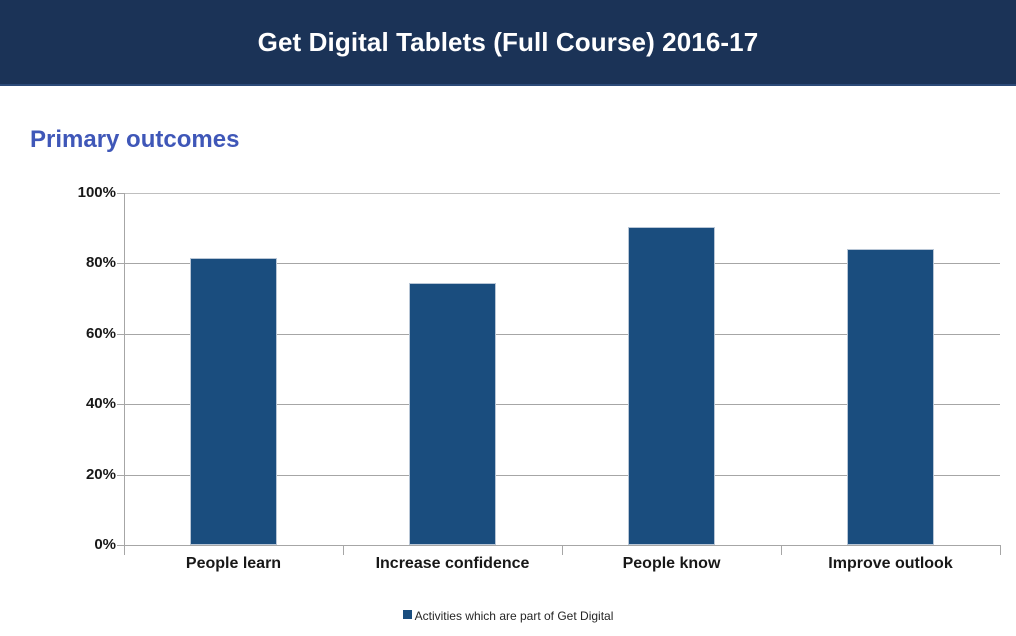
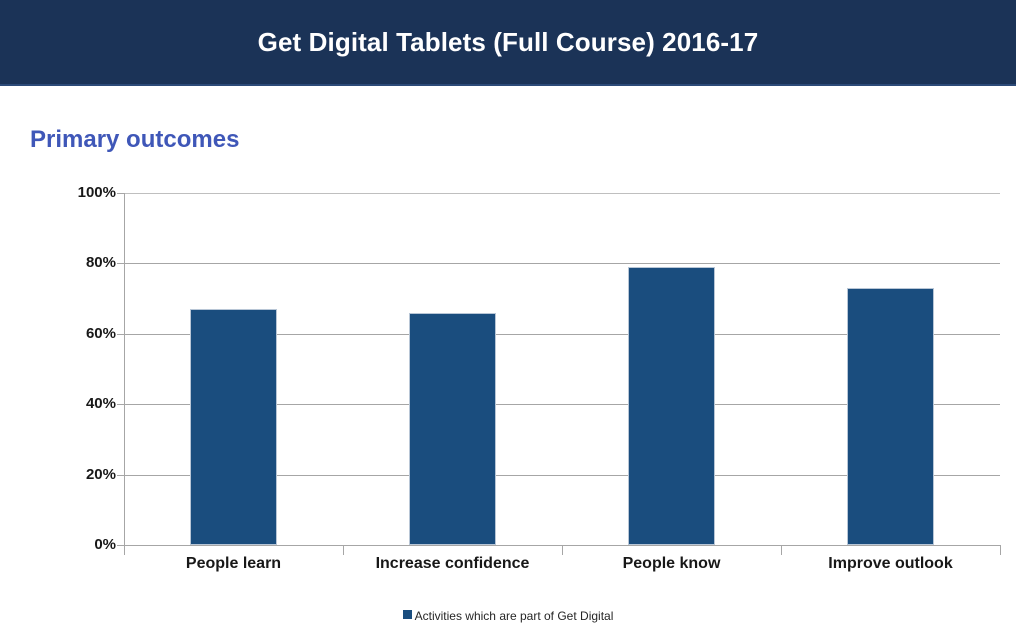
People learn: 82% -> 67%
Increase confidence: 74% -> 66%
People know: 90% -> 79%
Improve outlook: 84% -> 73%
